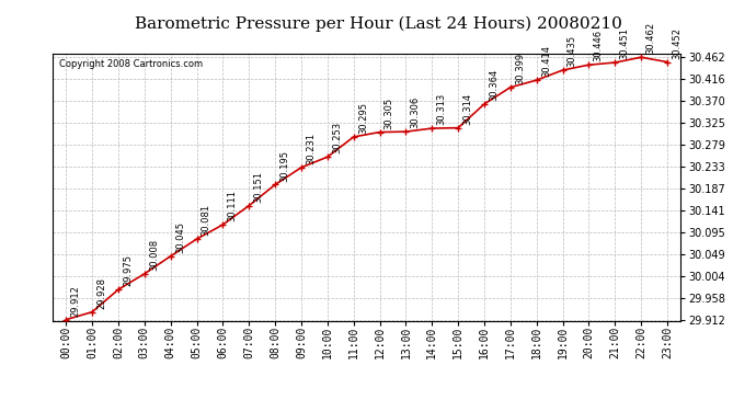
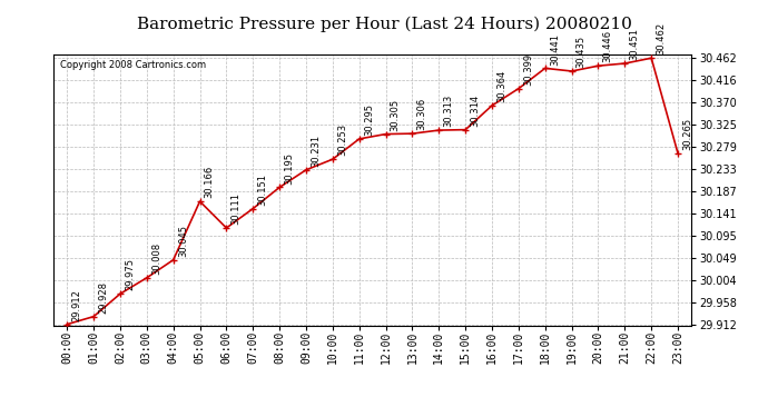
05:00: 30.081 -> 30.166
18:00: 30.414 -> 30.441
23:00: 30.452 -> 30.265
